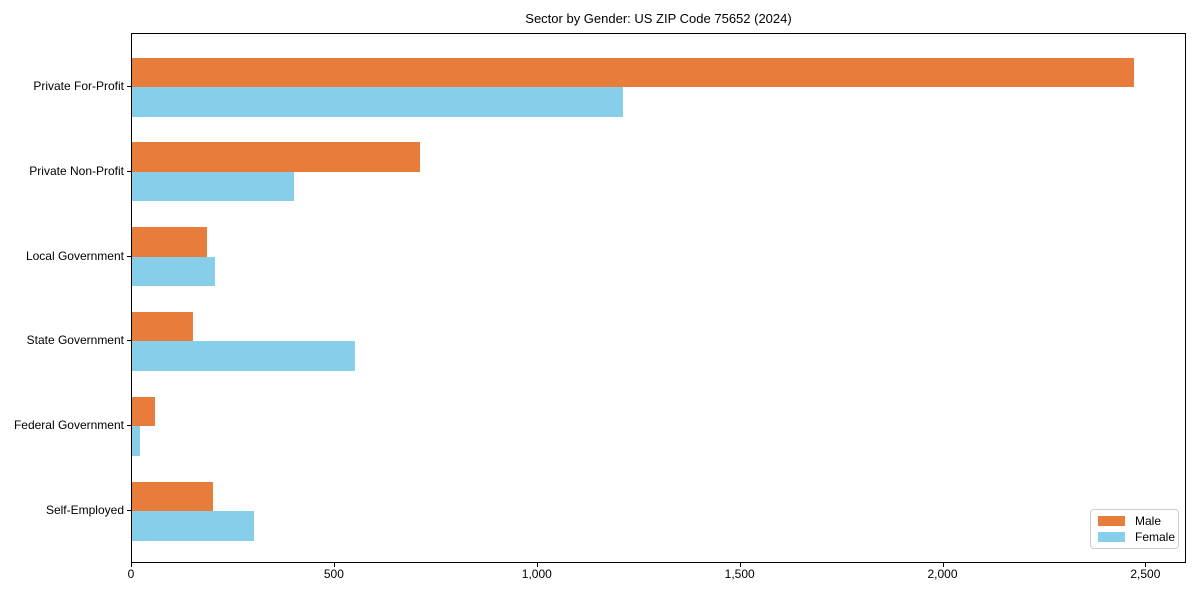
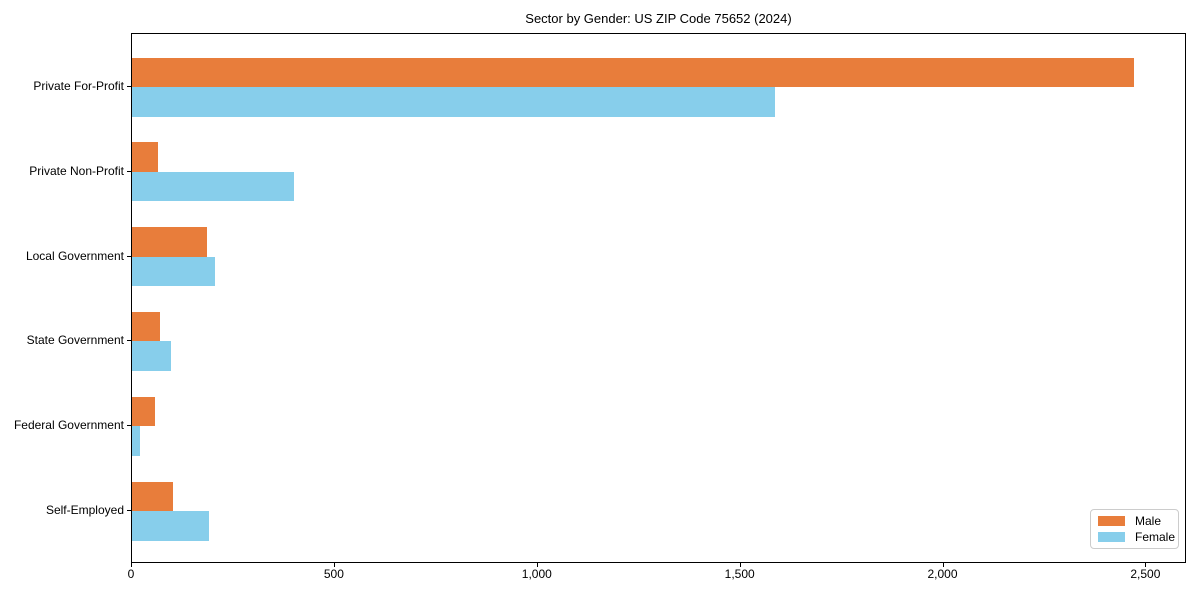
Female/Private For-Profit: 1210 -> 1580
Male/Private Non-Profit: 710 -> 60
Male/State Government: 150 -> 70
Female/State Government: 550 -> 100
Male/Self-Employed: 200 -> 100
Female/Self-Employed: 300 -> 190
